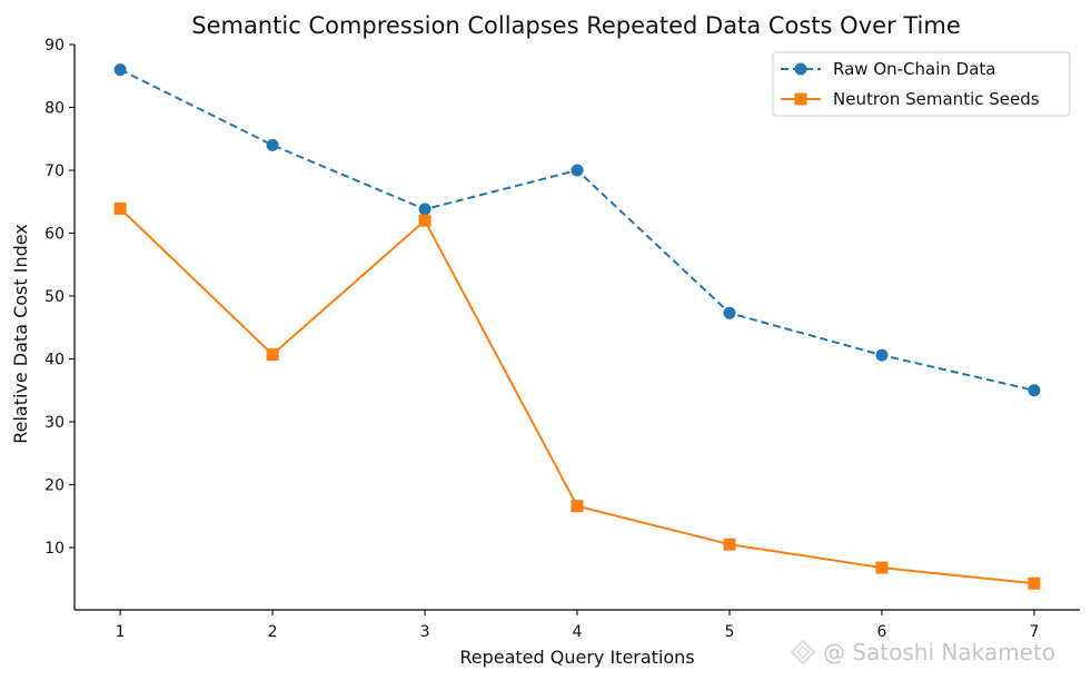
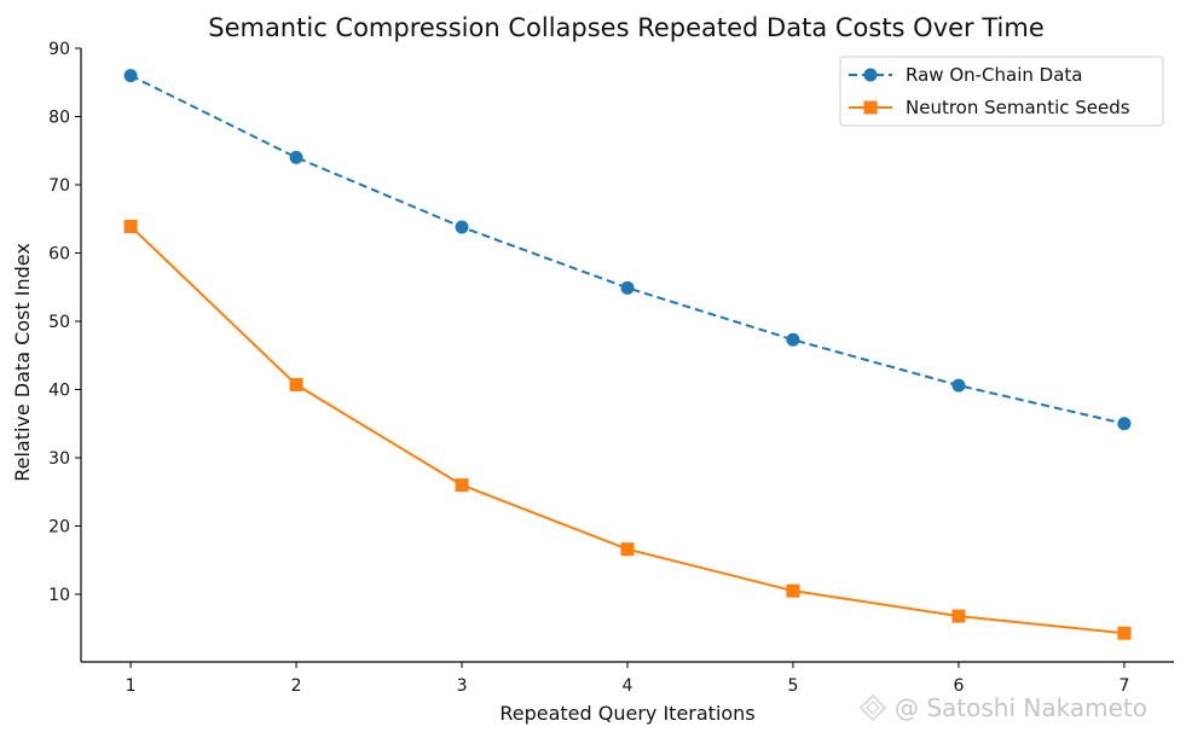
Neutron Semantic Seeds/3: 62 -> 26
Raw On-Chain Data/4: 70 -> 55
